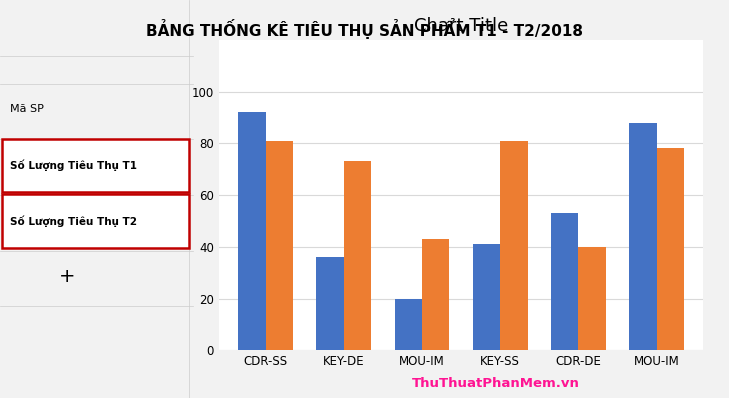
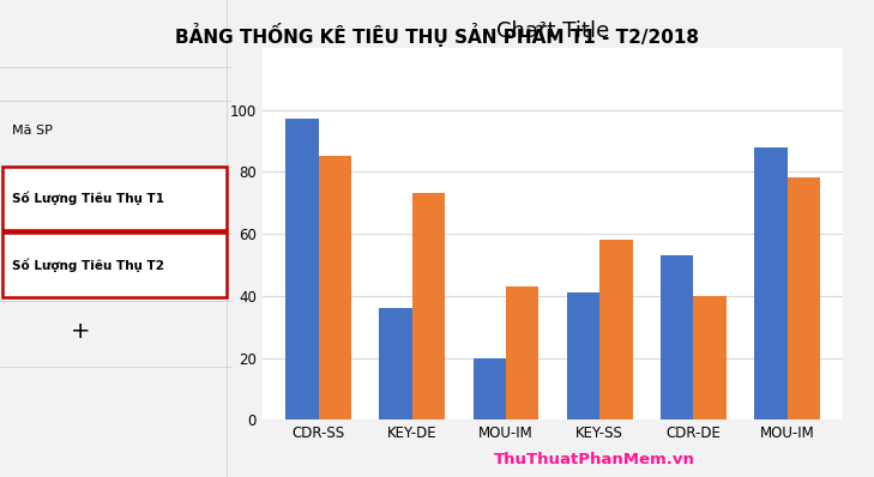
Số Lượng Tiêu Thụ T1/CDR-SS: 92 -> 97
Số Lượng Tiêu Thụ T2/CDR-SS: 81 -> 85
Số Lượng Tiêu Thụ T2/KEY-SS: 81 -> 58
